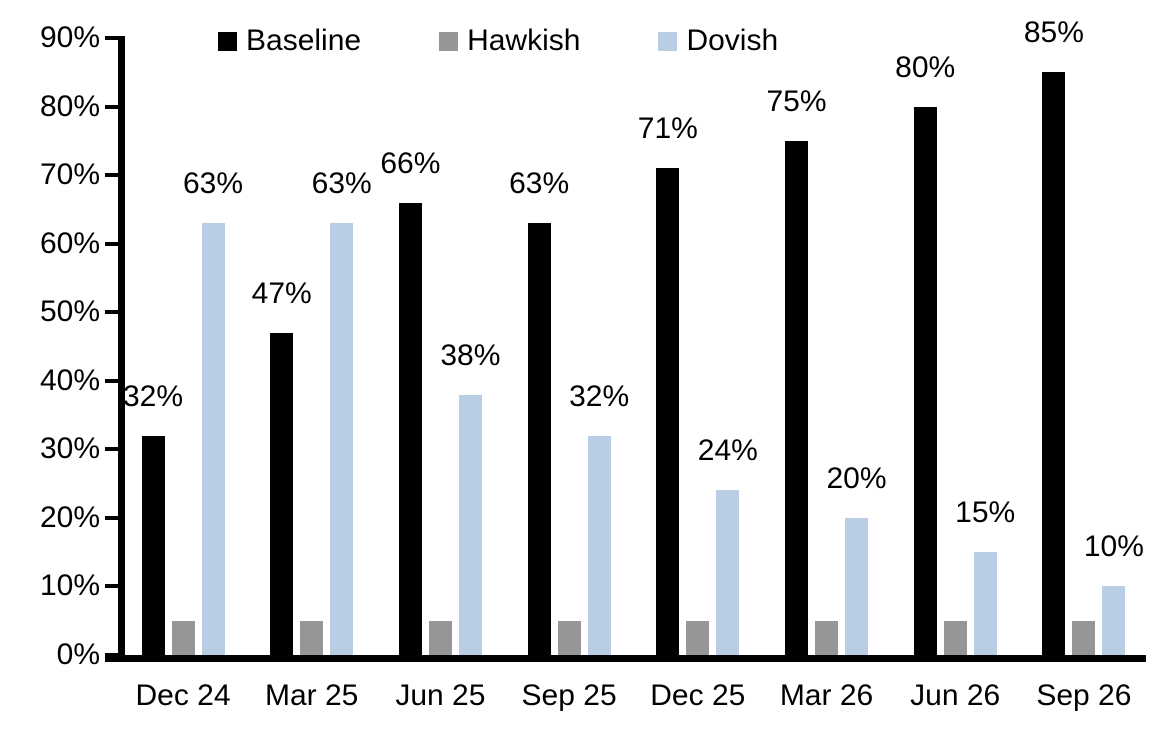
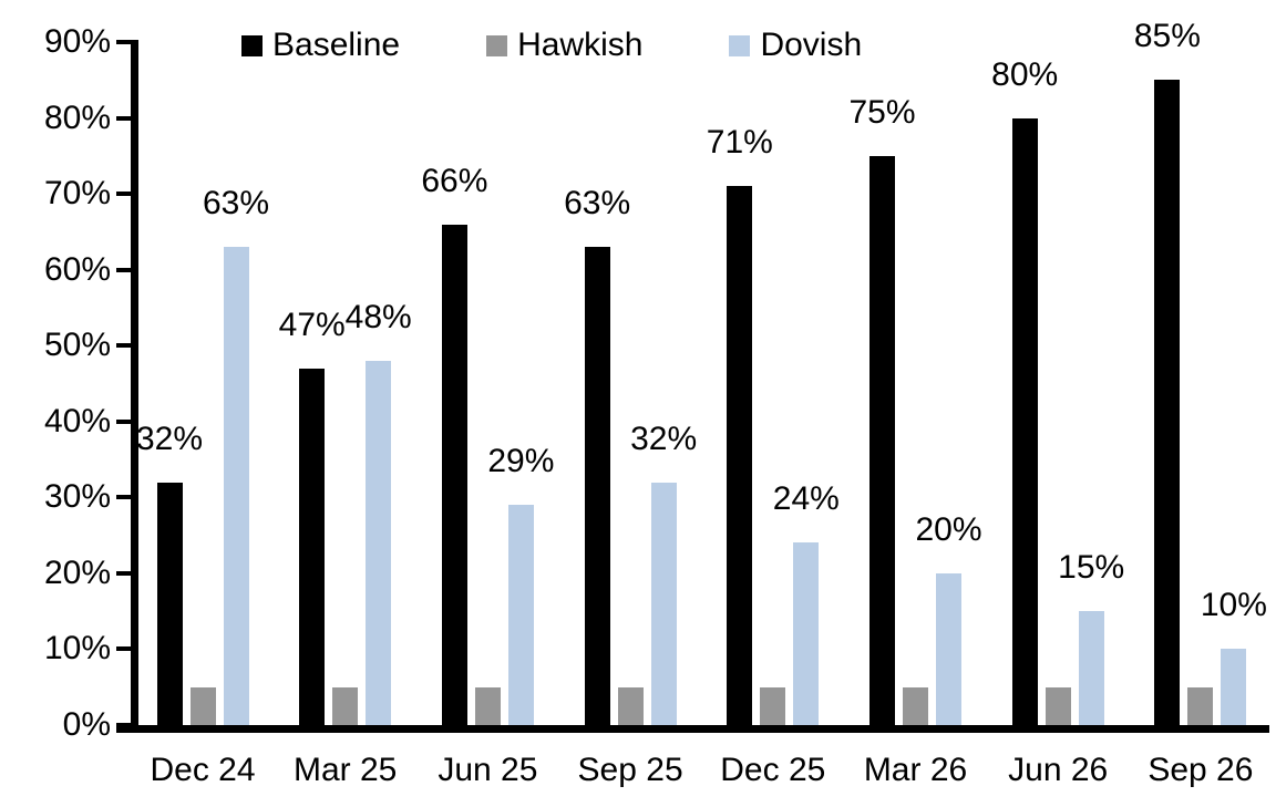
Dovish/Mar 25: 63% -> 48%
Dovish/Jun 25: 38% -> 29%
